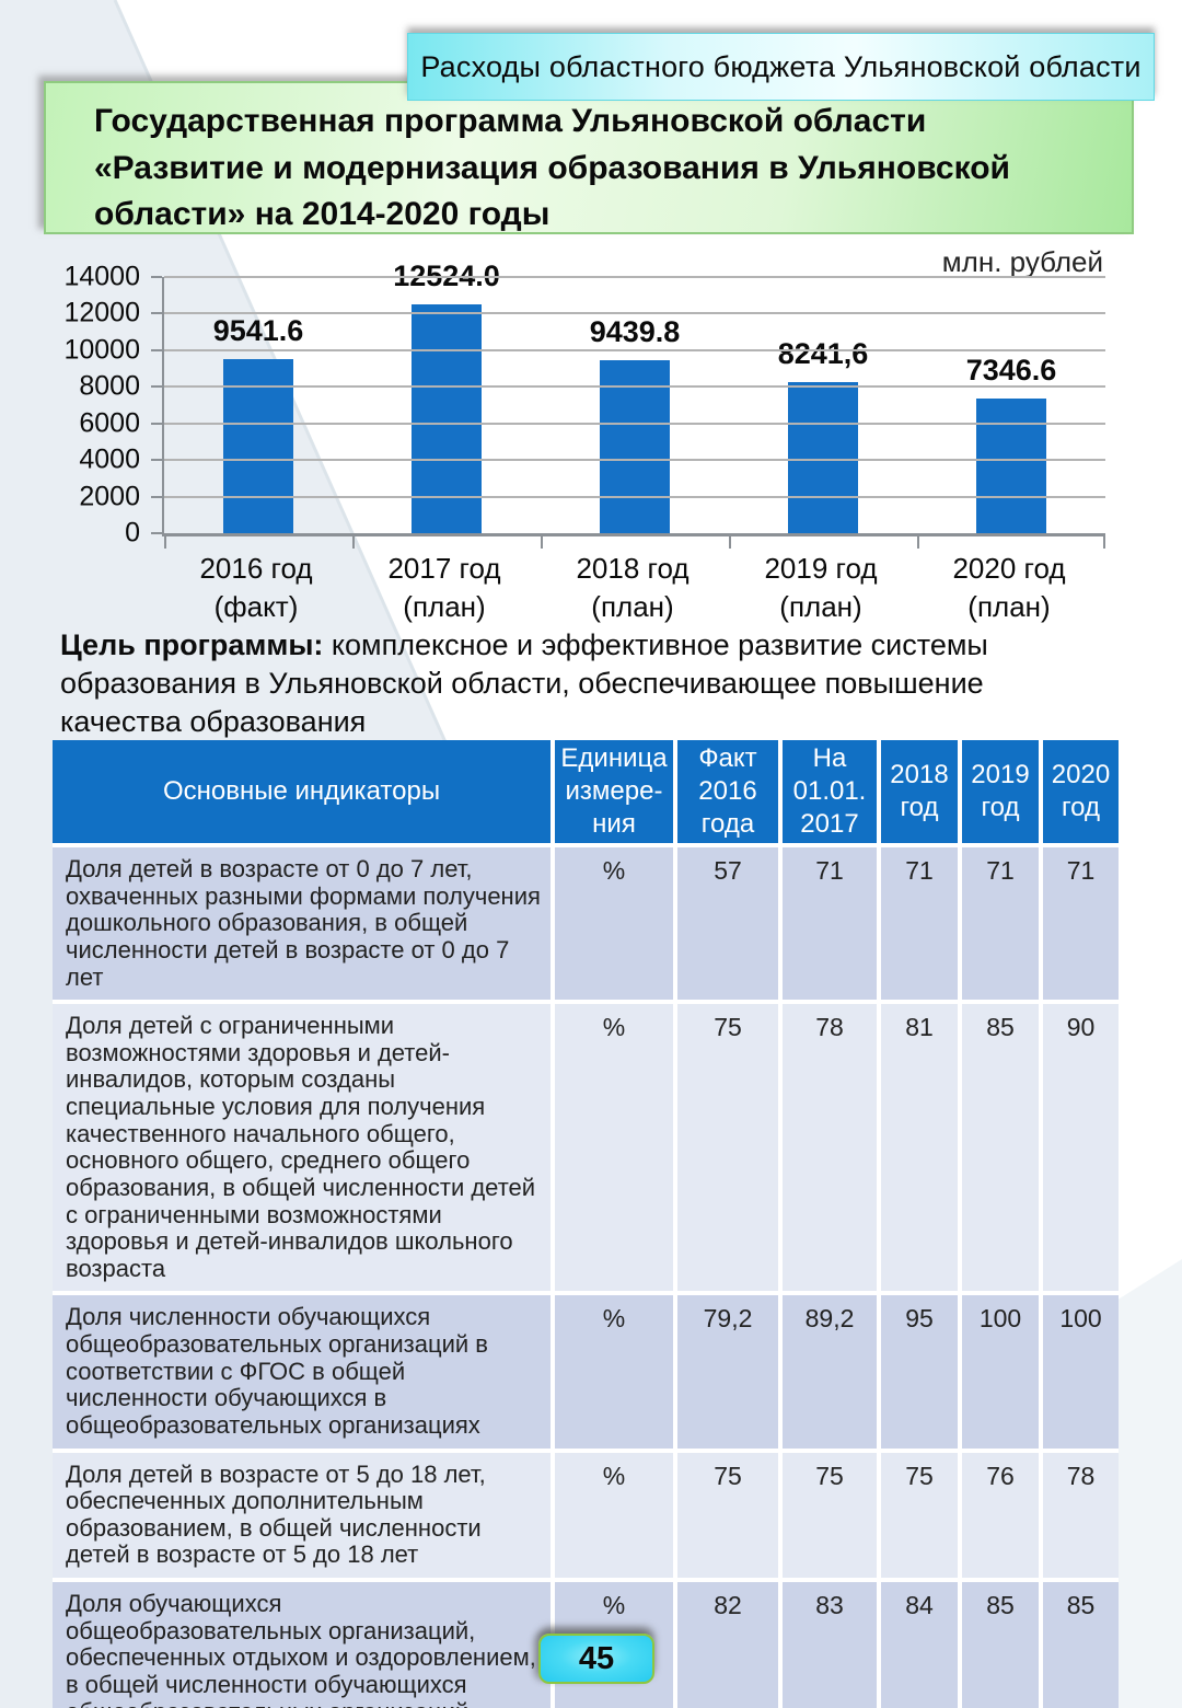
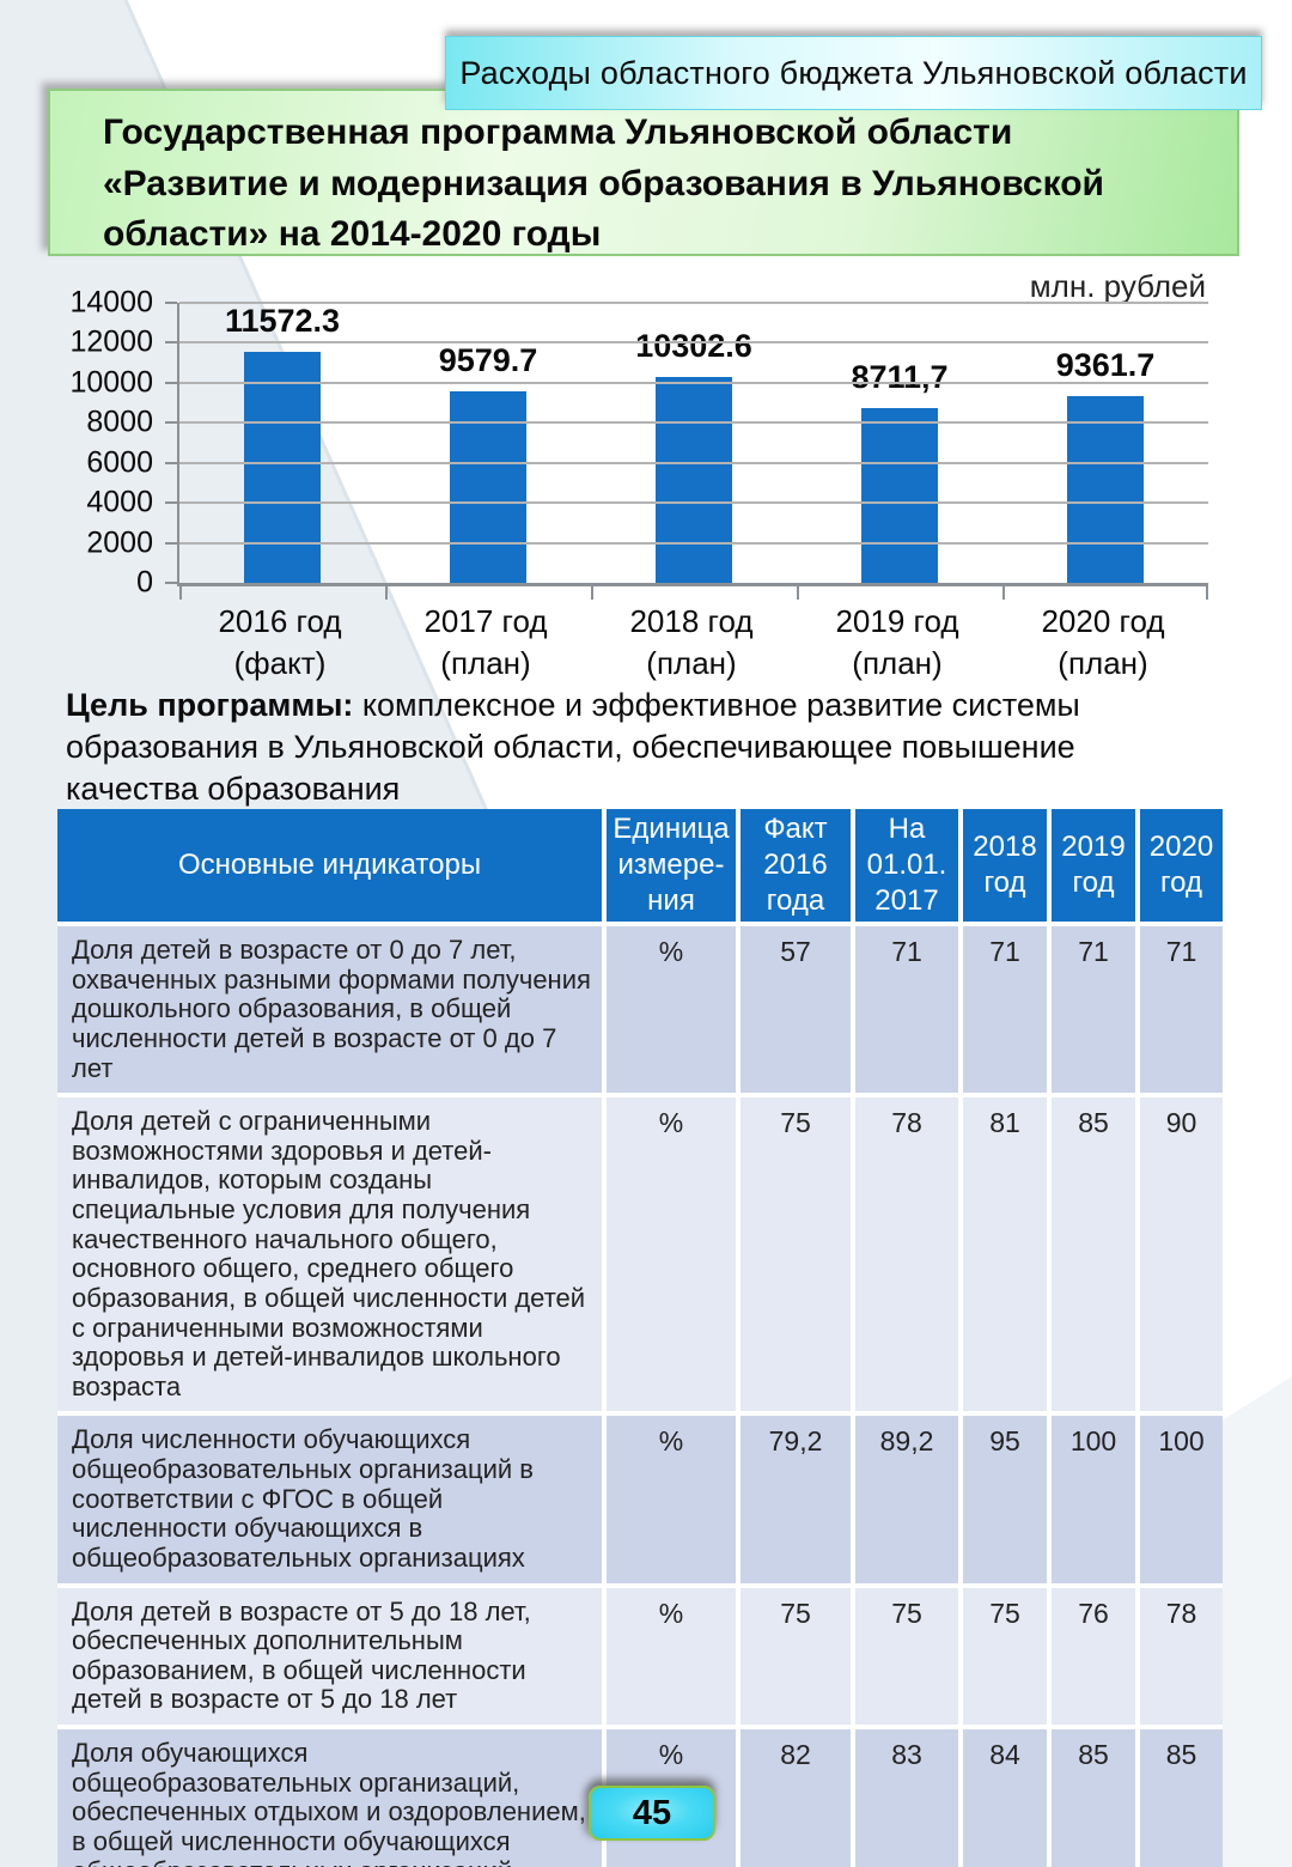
2016 год (факт): 9541.6 -> 11572.3
2017 год (план): 12524.0 -> 9579.7
2018 год (план): 9439.8 -> 10302.6
2019 год (план): 8241,6 -> 8711,7
2020 год (план): 7346.6 -> 9361.7
